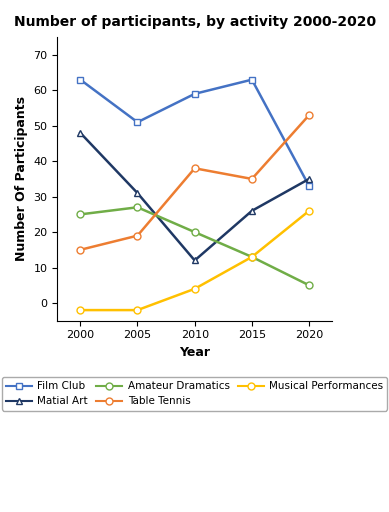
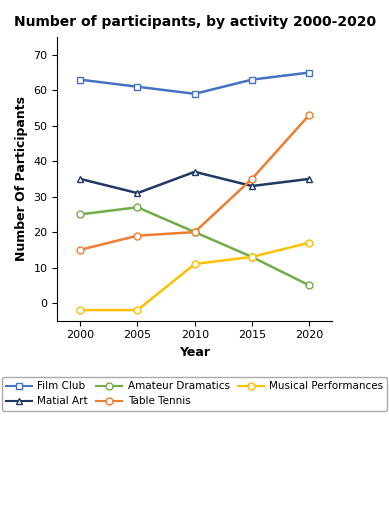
Matial Art/2000: 48 -> 35
Film Club/2005: 51 -> 61
Matial Art/2010: 12 -> 37
Table Tennis/2010: 38 -> 20
Musical Performances/2010: 4 -> 11
Matial Art/2015: 26 -> 33
Film Club/2020: 33 -> 65
Musical Performances/2020: 26 -> 17
